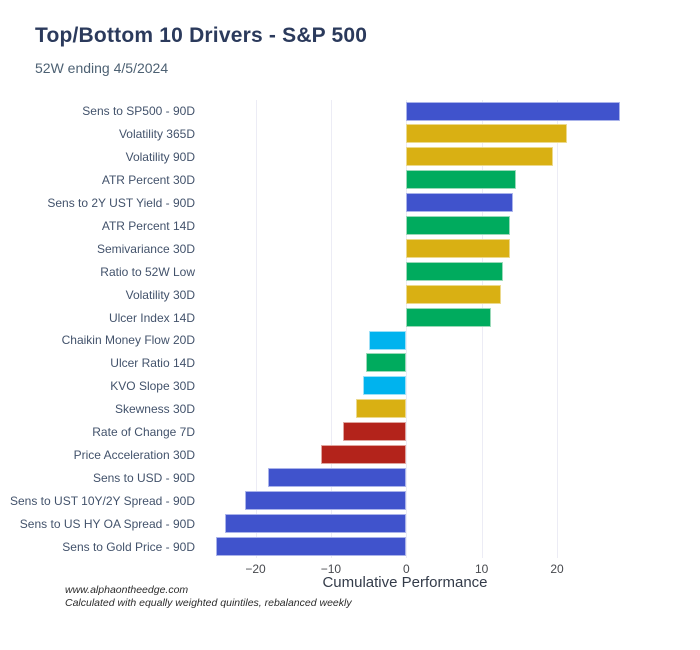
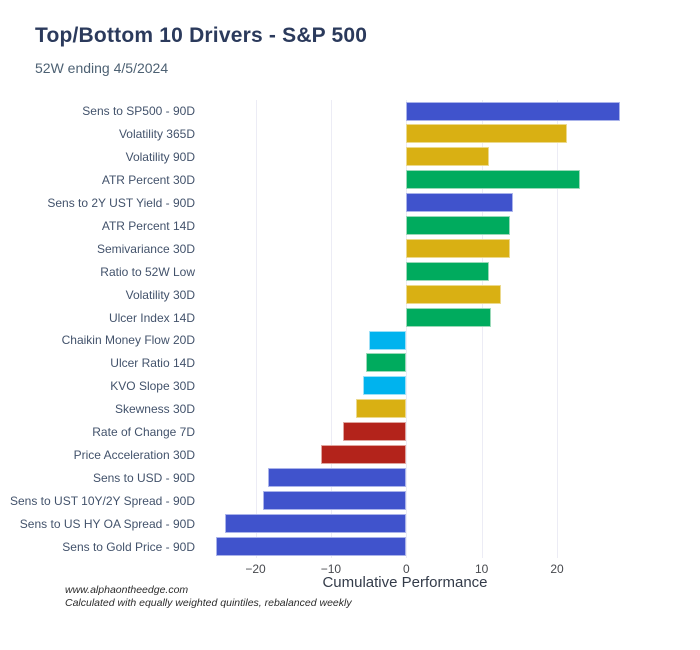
Volatility 90D: 20 -> 11
ATR Percent 30D: 14 -> 23
Ratio to 52W Low: 13 -> 11
Sens to UST 10Y/2Y Spread - 90D: -21 -> -19
